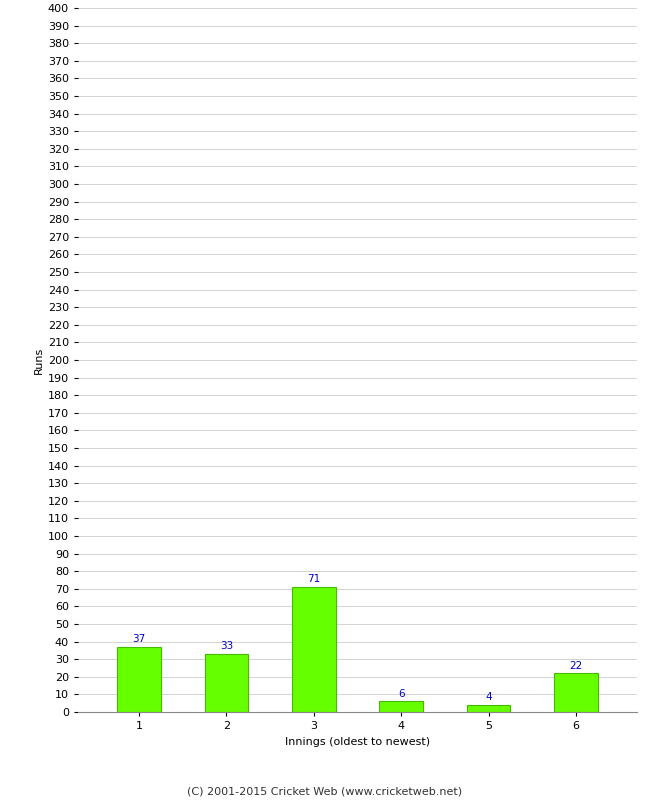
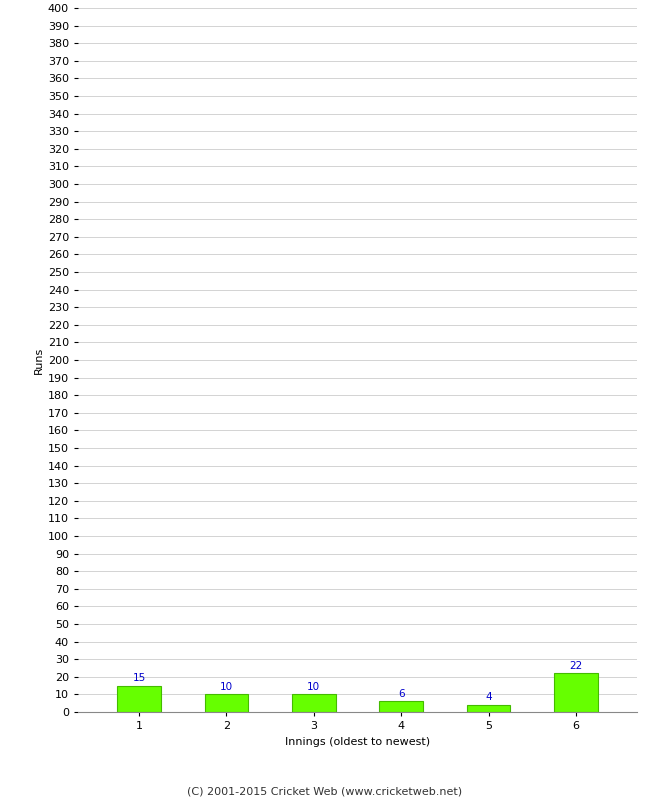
1: 37 -> 15
2: 33 -> 10
3: 71 -> 10
